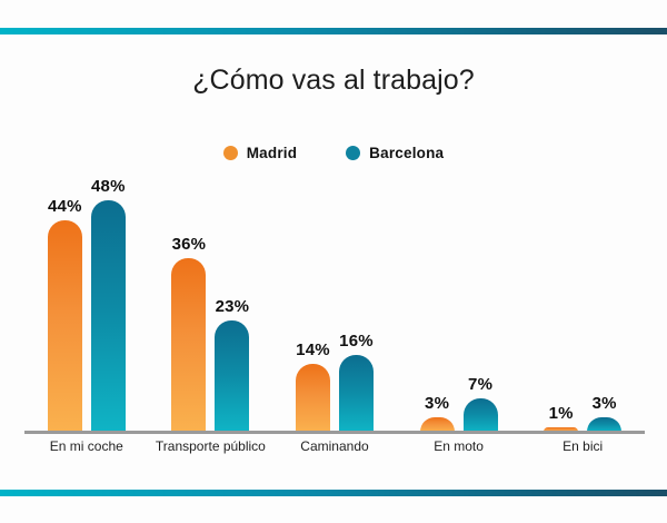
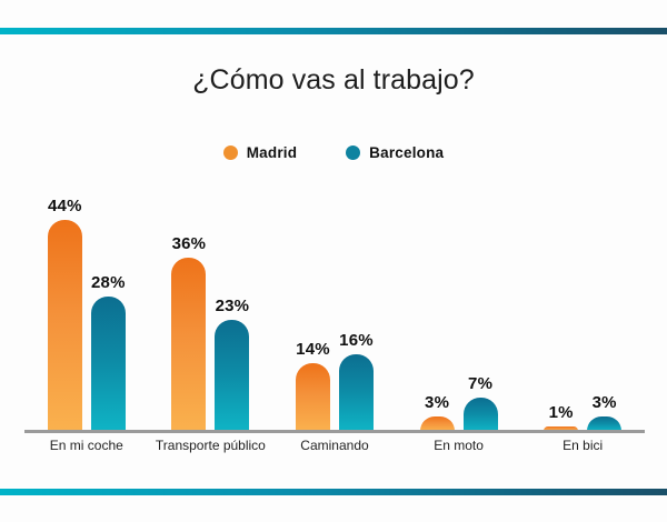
Barcelona/En mi coche: 48% -> 28%
